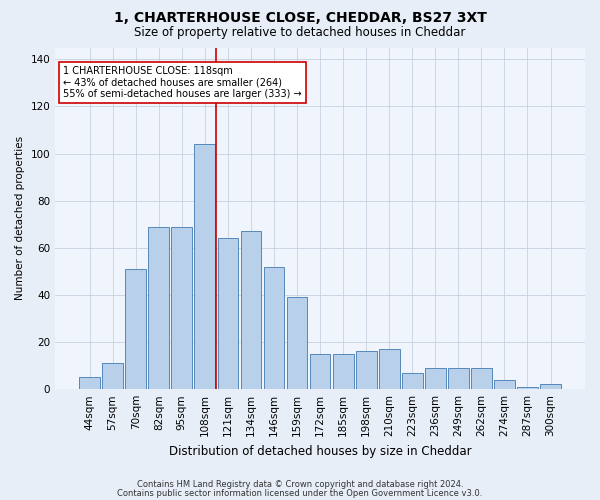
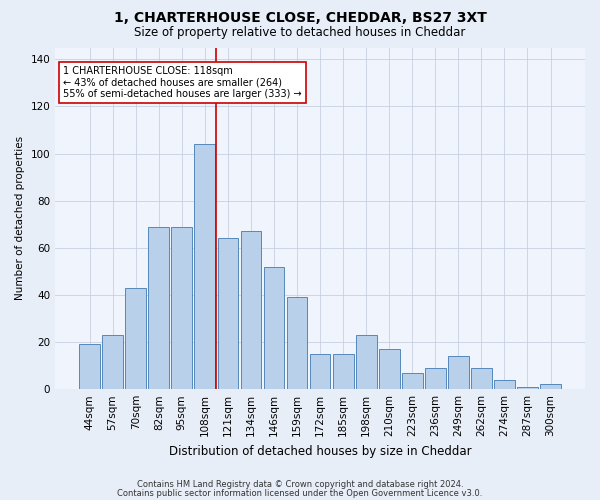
44sqm: 5 -> 19
57sqm: 11 -> 23
70sqm: 51 -> 43
198sqm: 16 -> 23
249sqm: 9 -> 14
